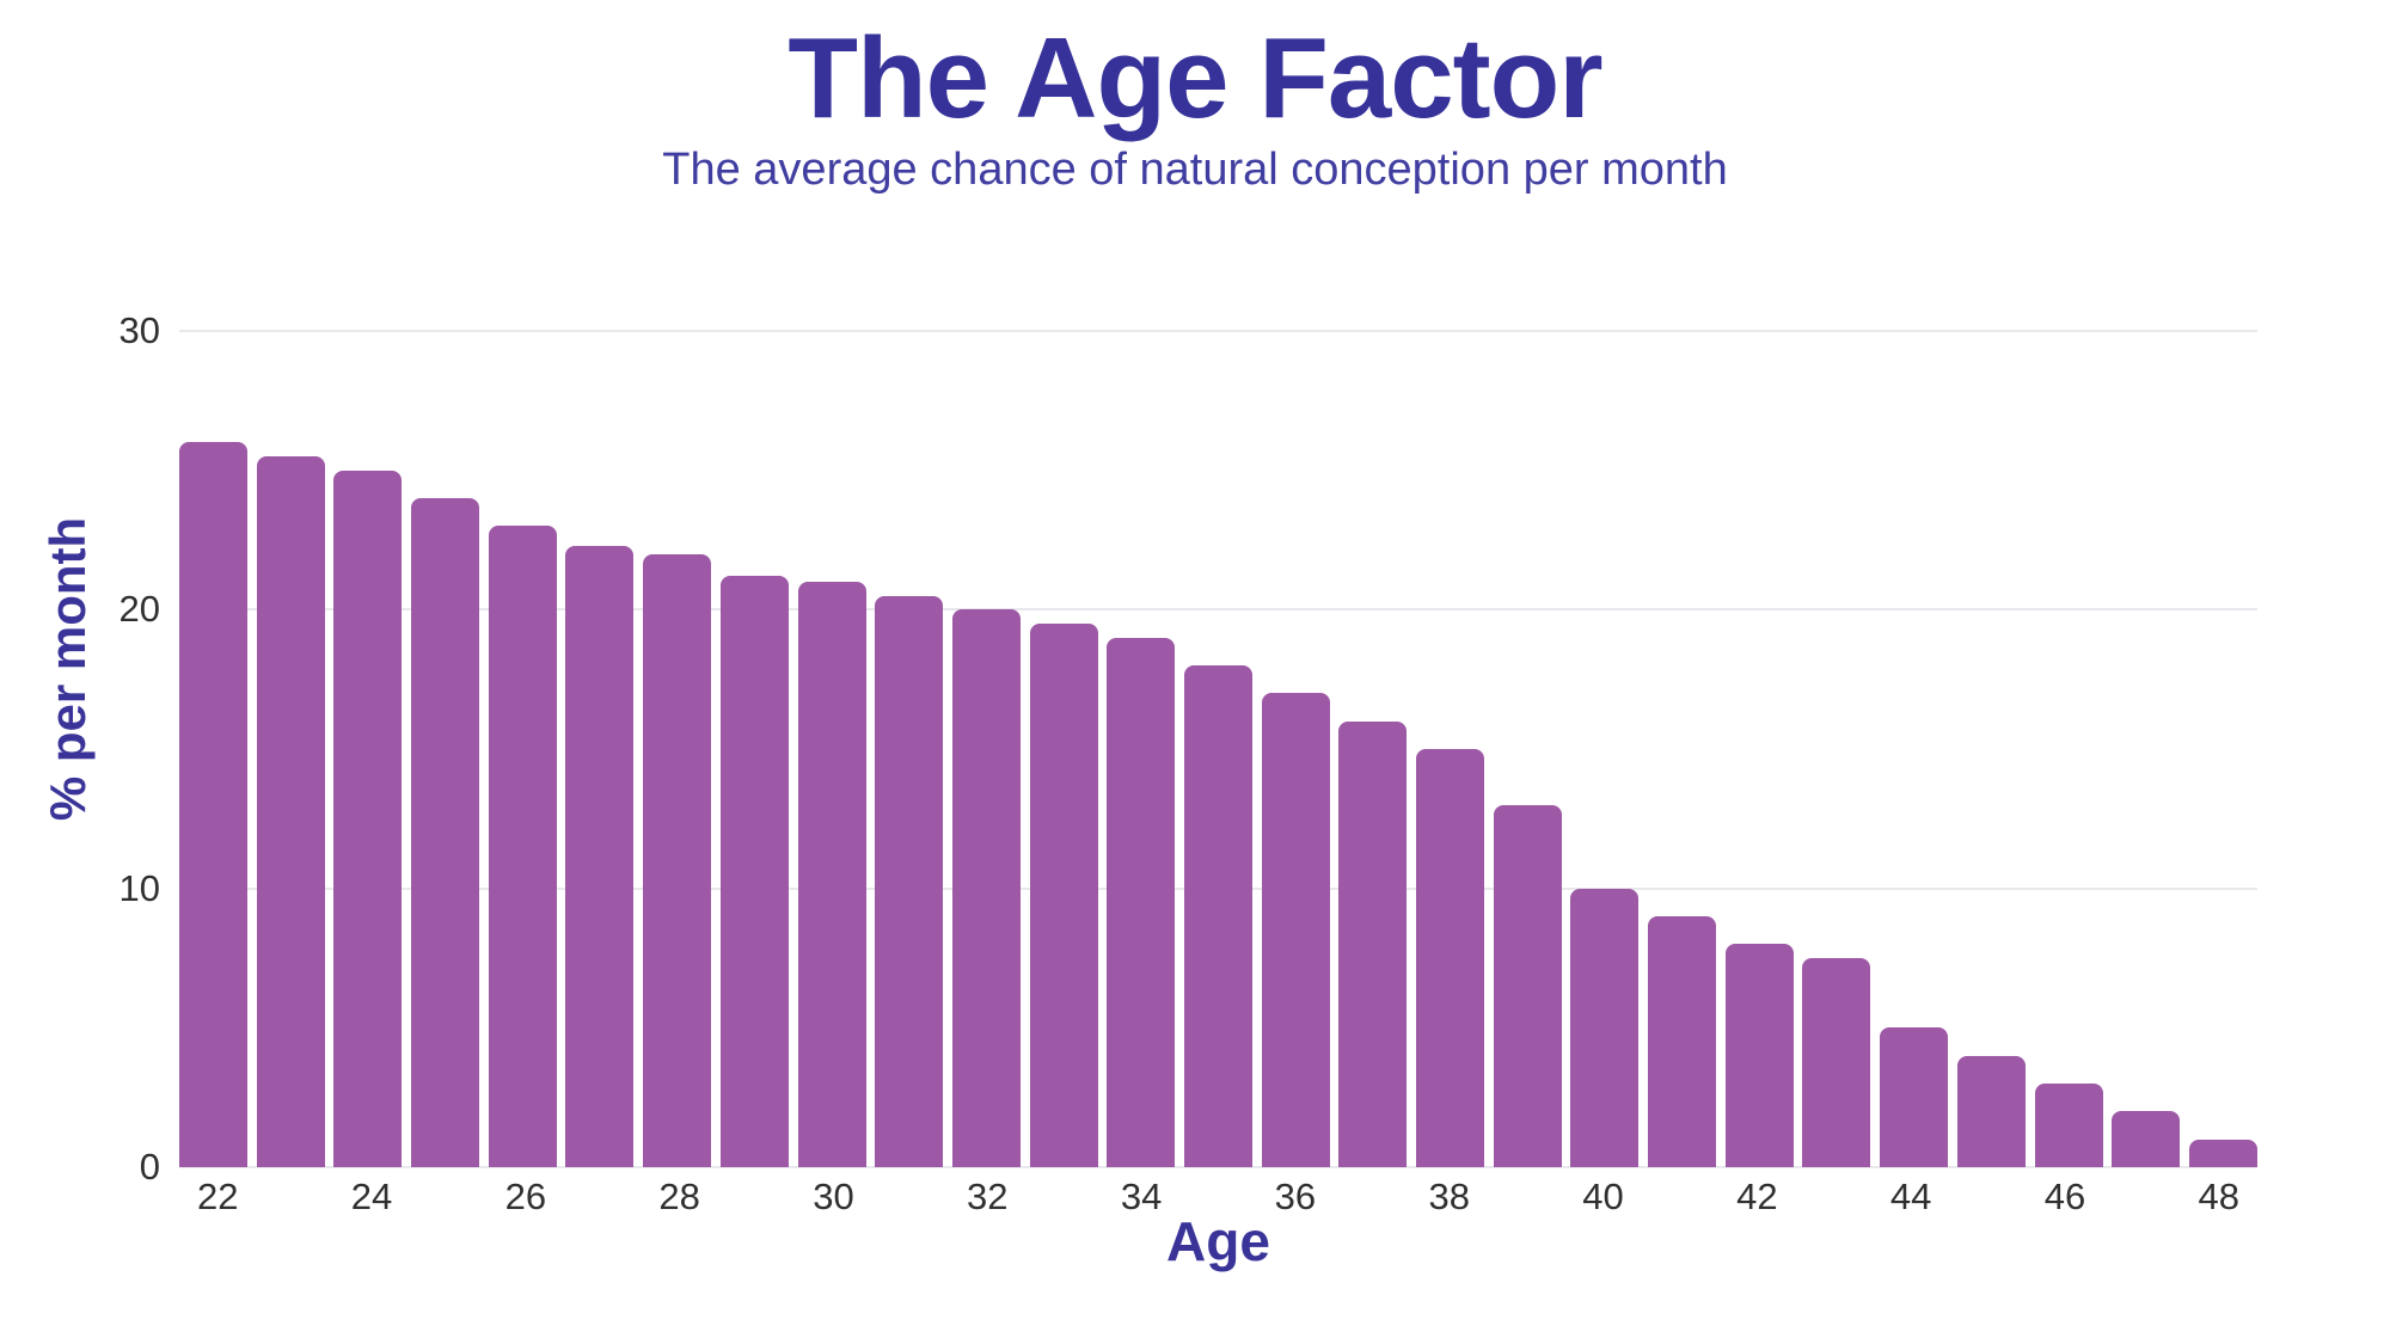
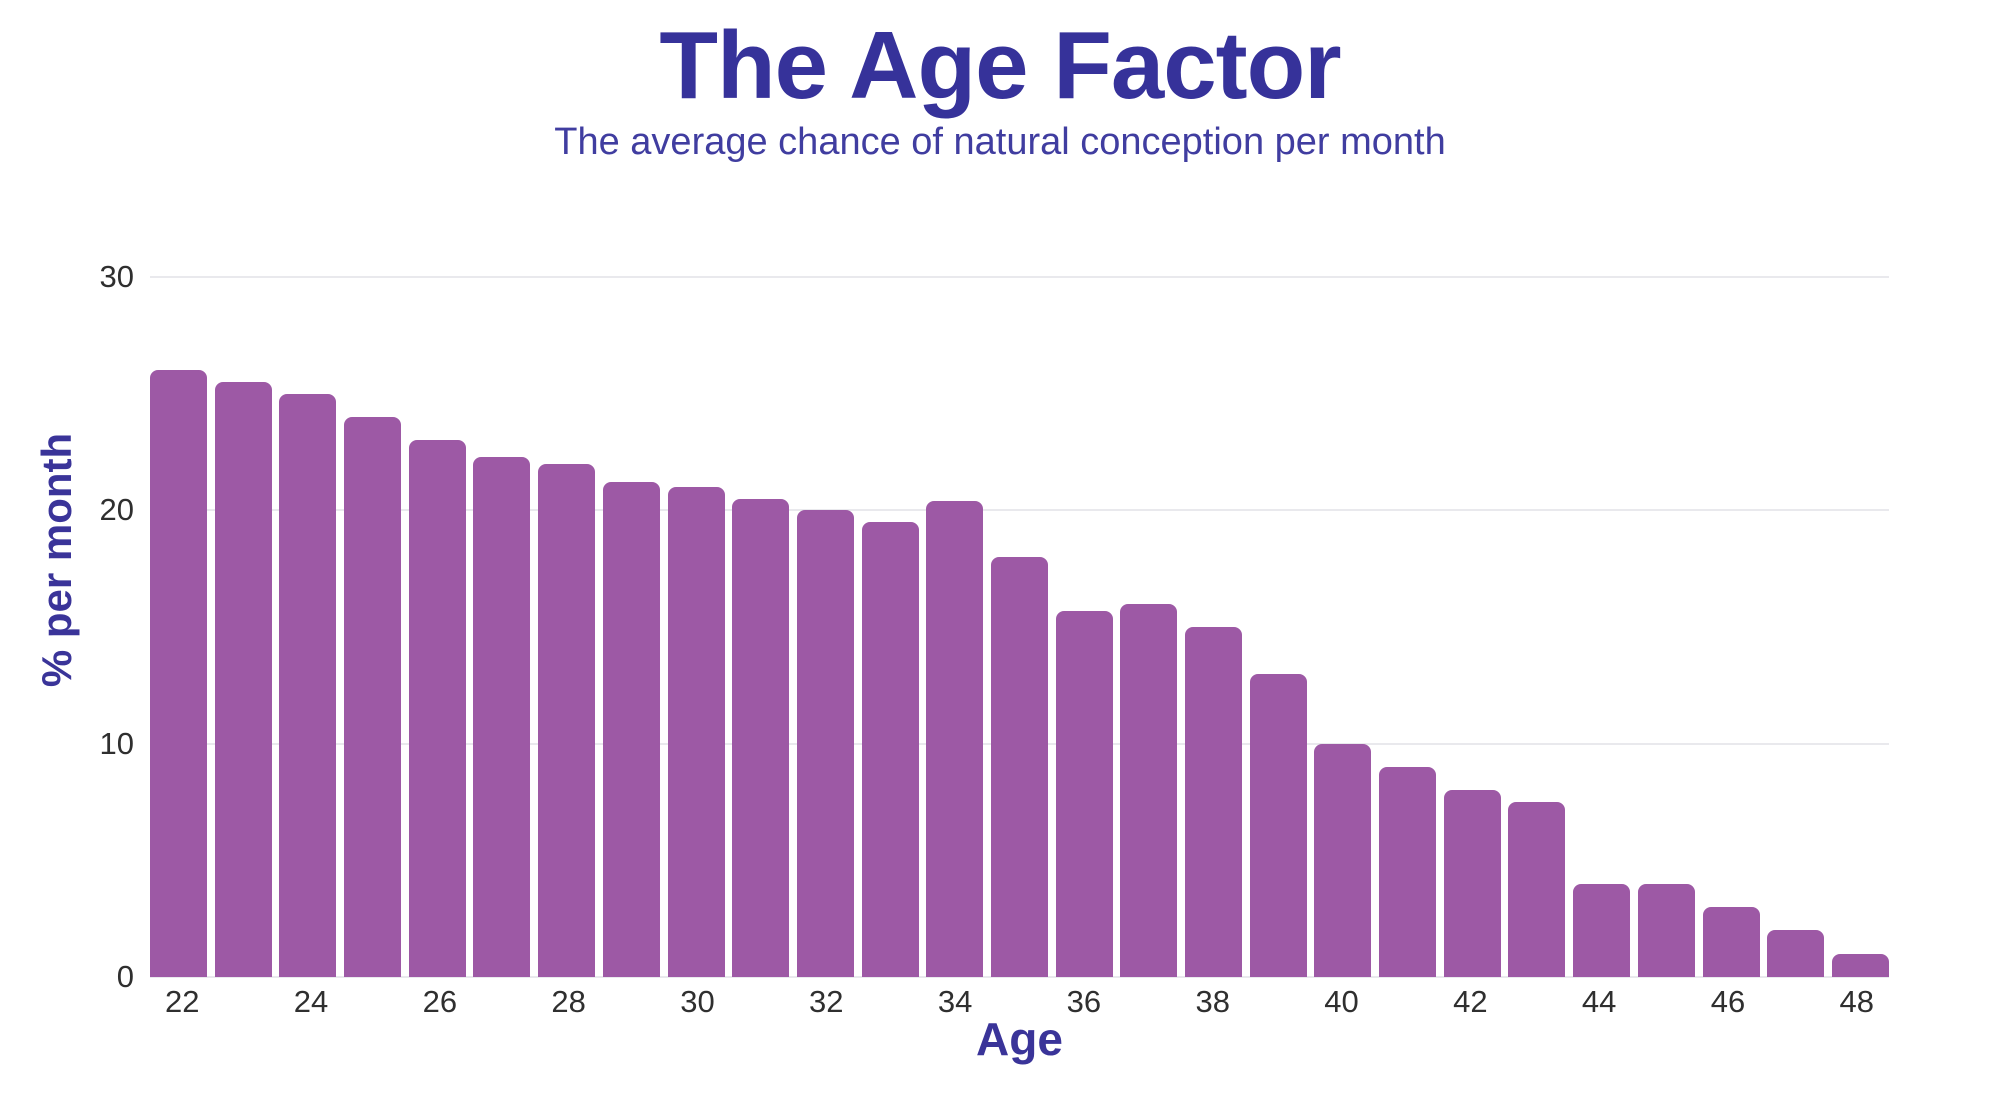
34: 19.0 -> 20.4
36: 17.0 -> 15.7
44: 5.0 -> 4.0
